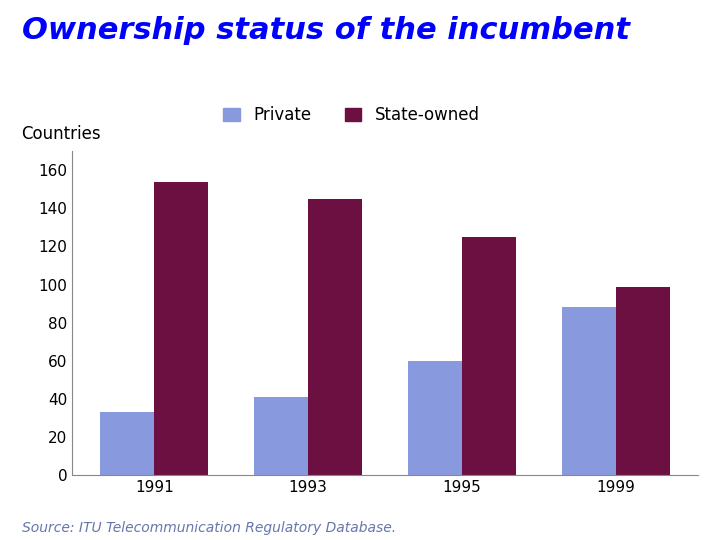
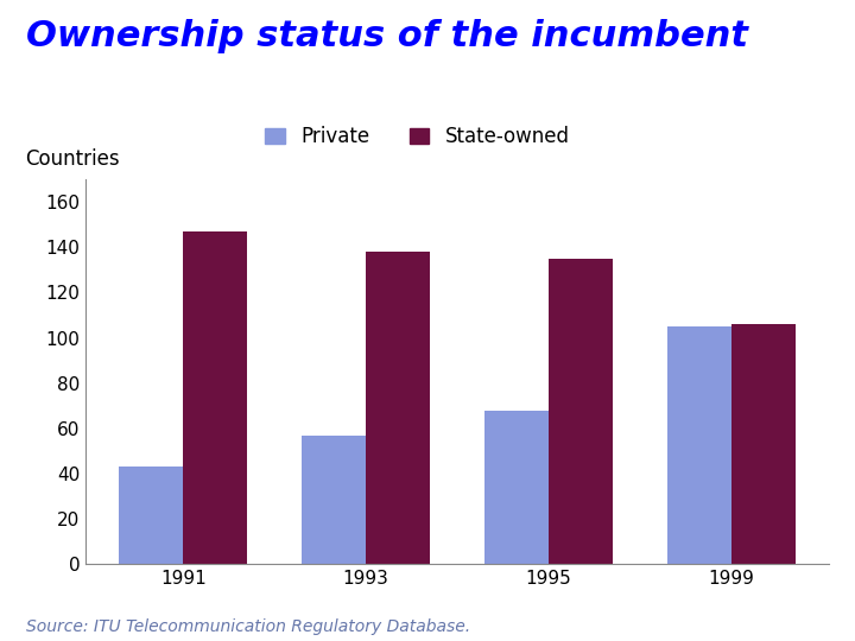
Private/1991: 33 -> 43
State-owned/1991: 154 -> 147
Private/1993: 41 -> 57
State-owned/1993: 145 -> 138
Private/1995: 60 -> 68
State-owned/1995: 125 -> 135
Private/1999: 88 -> 105
State-owned/1999: 99 -> 106
